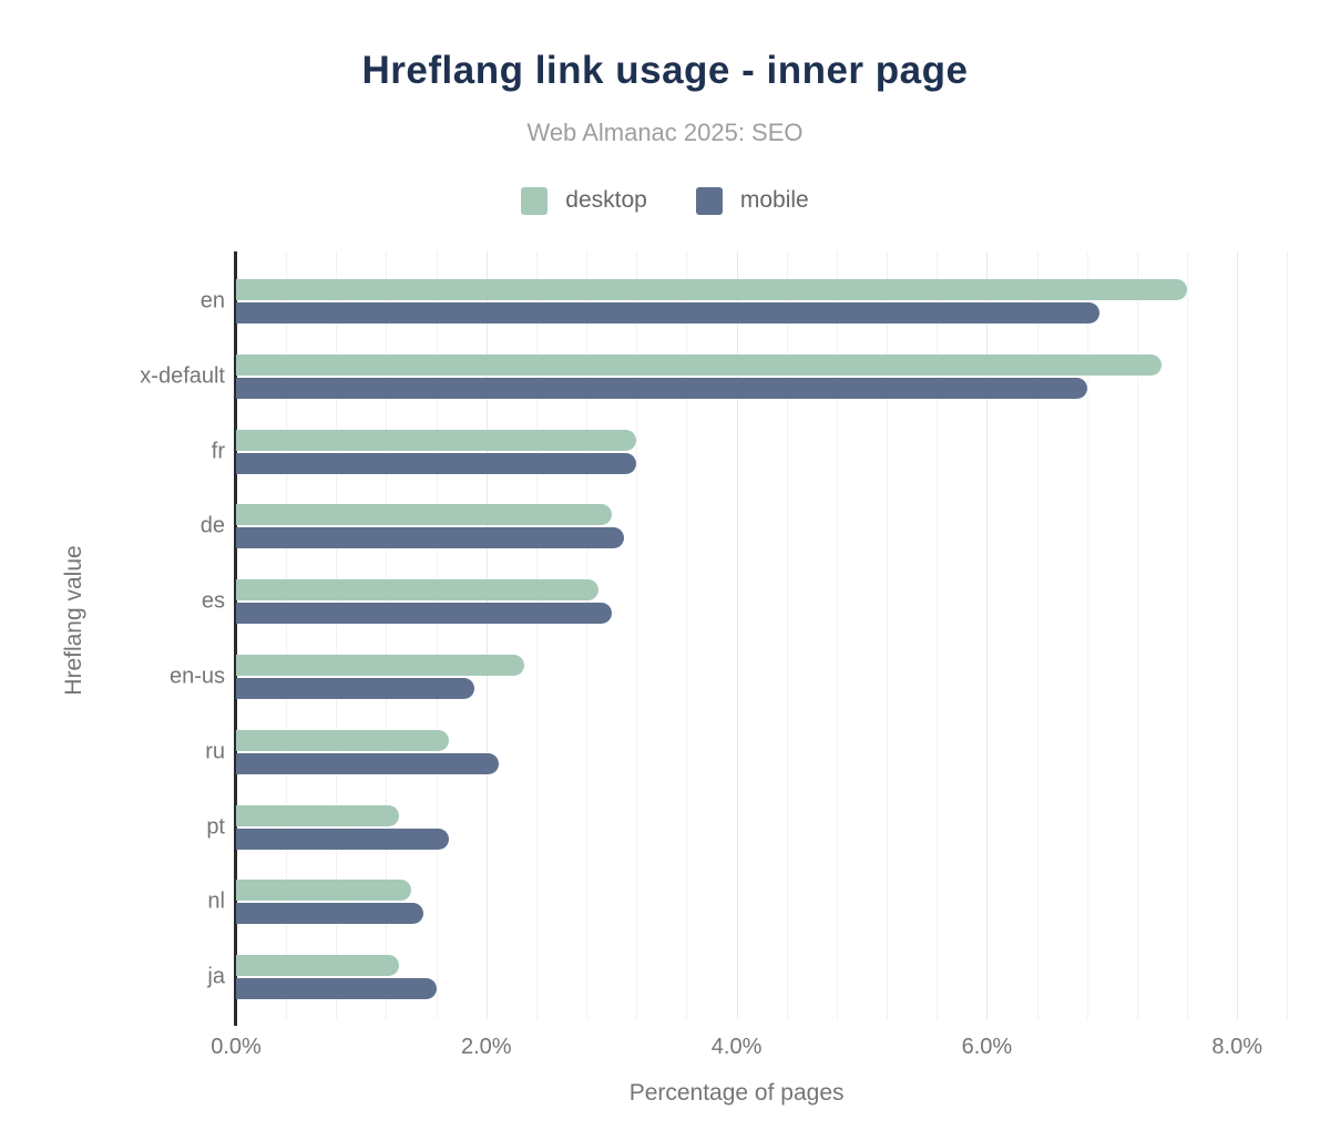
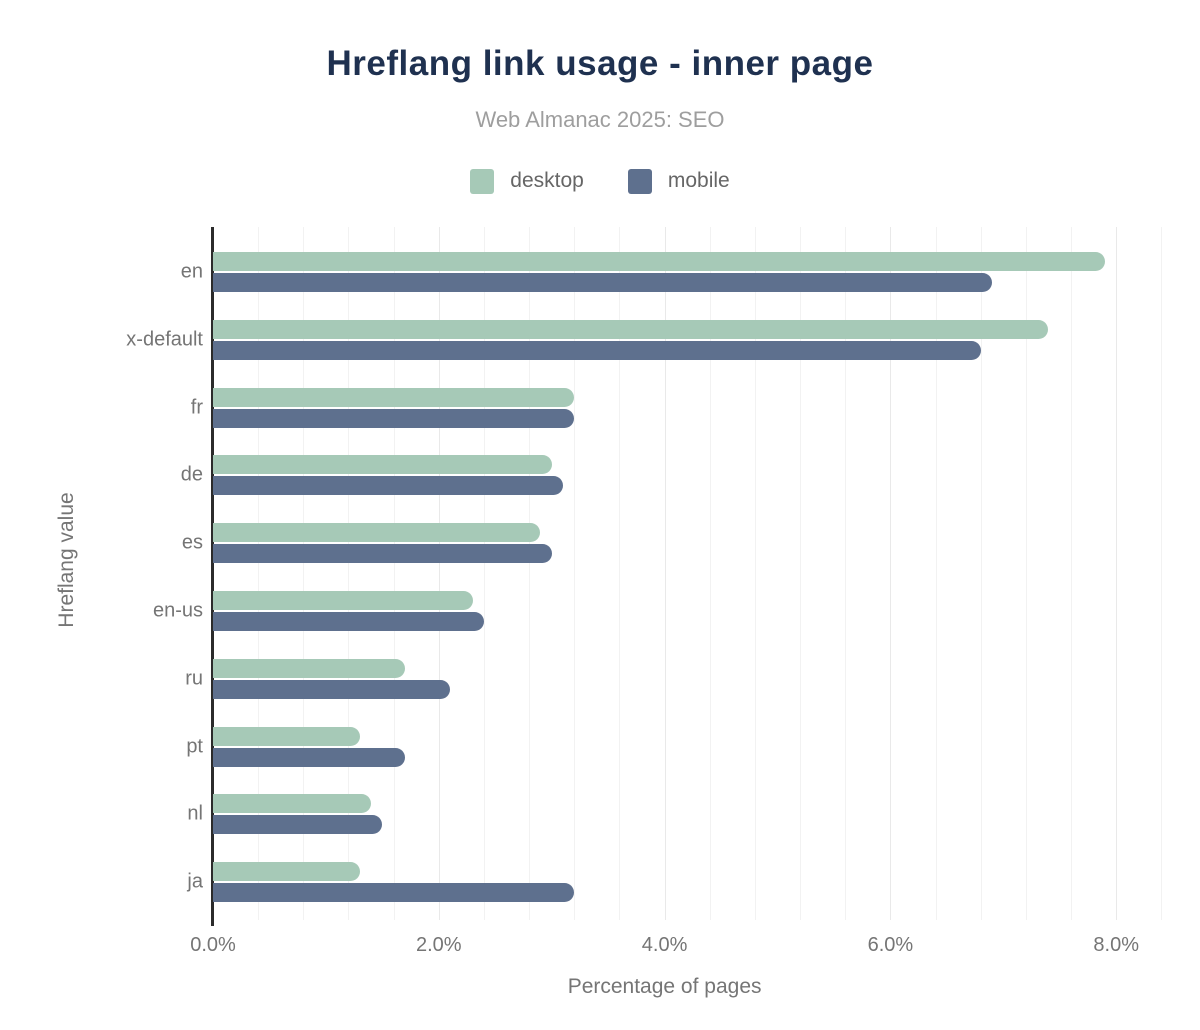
desktop/en: 7.6% -> 7.9%
mobile/en-us: 1.9% -> 2.4%
mobile/ja: 1.6% -> 3.2%
